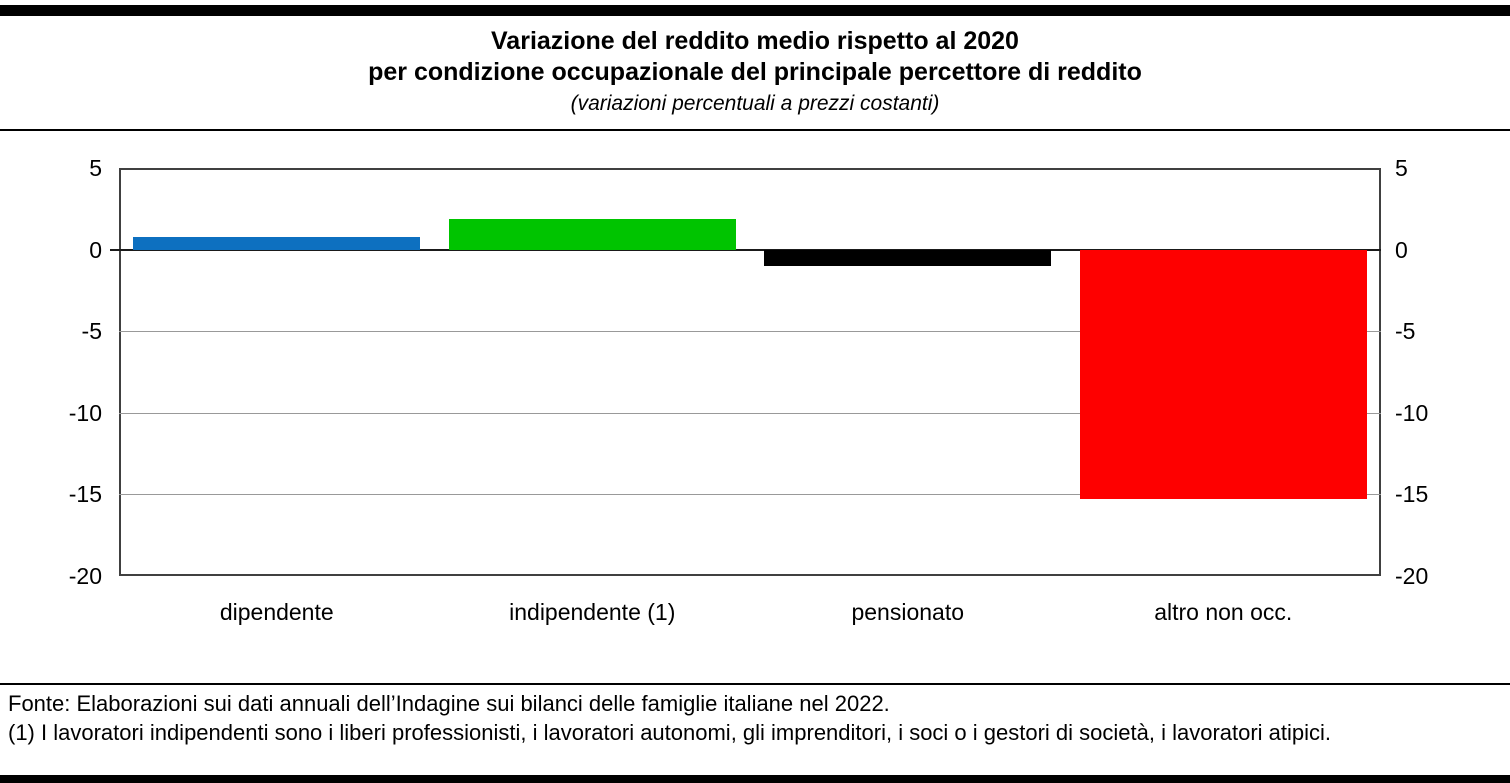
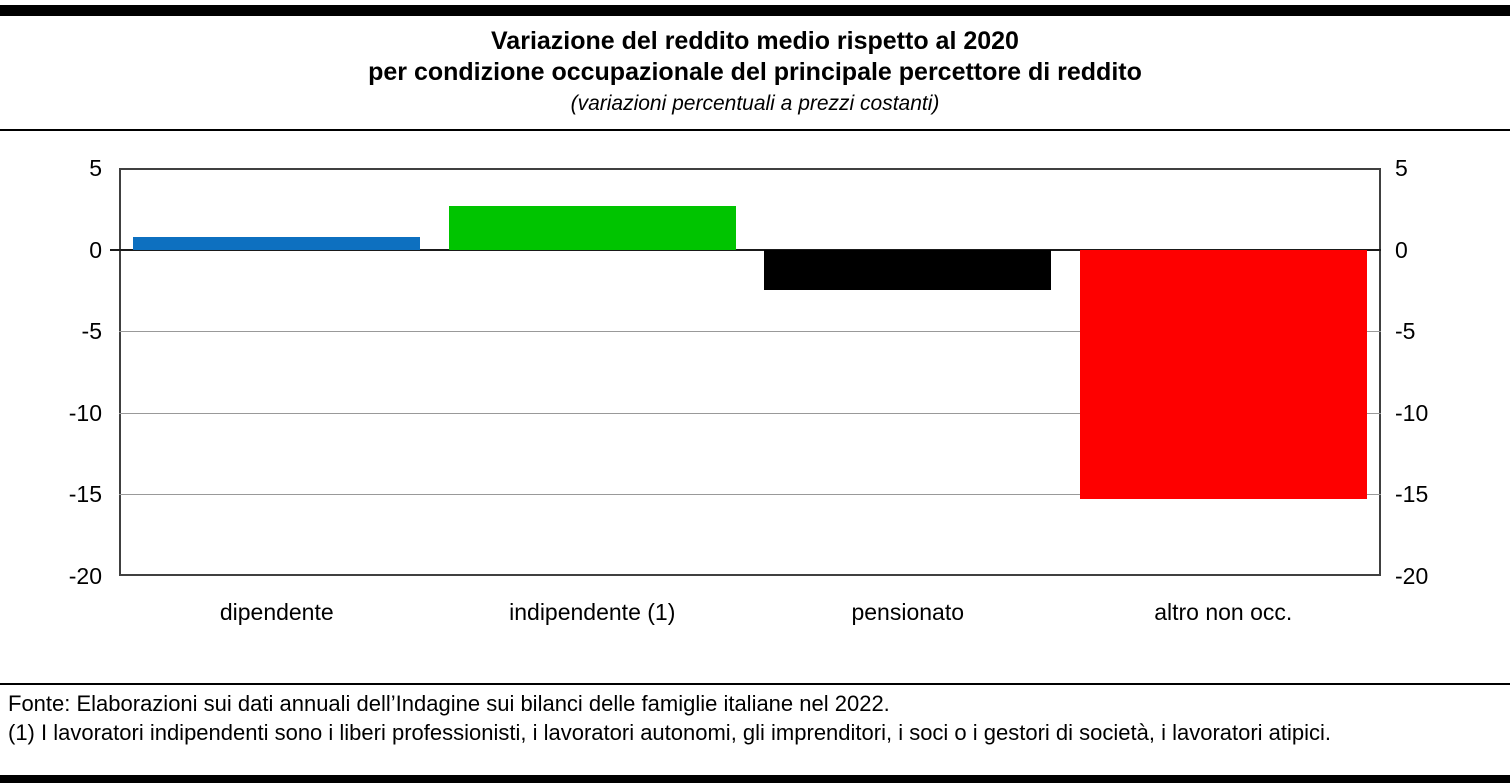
indipendente (1): 1.9 -> 2.7
pensionato: -1.0 -> -2.5
